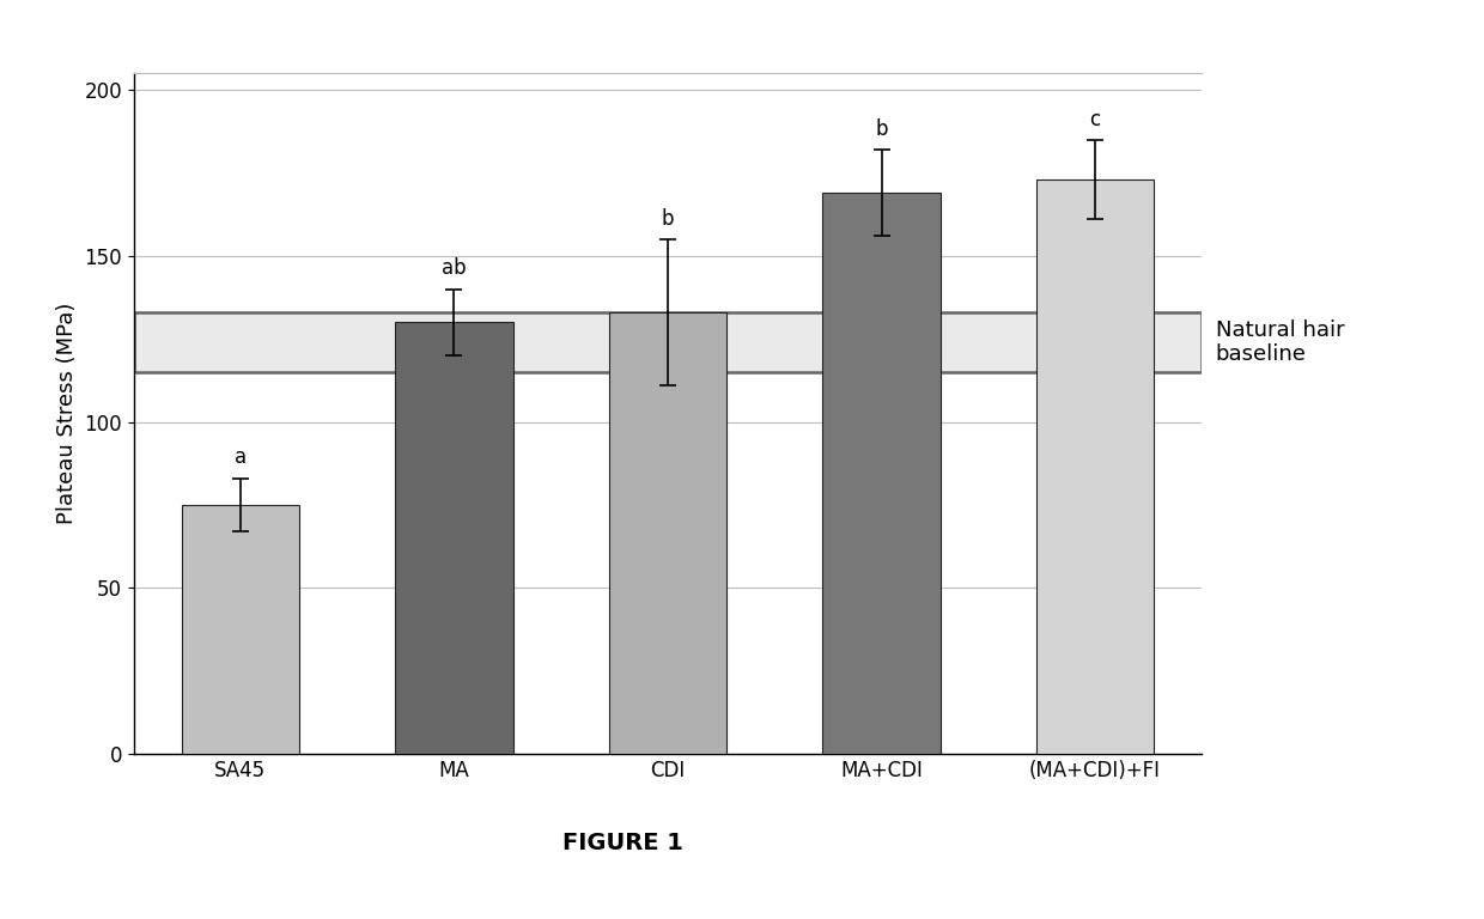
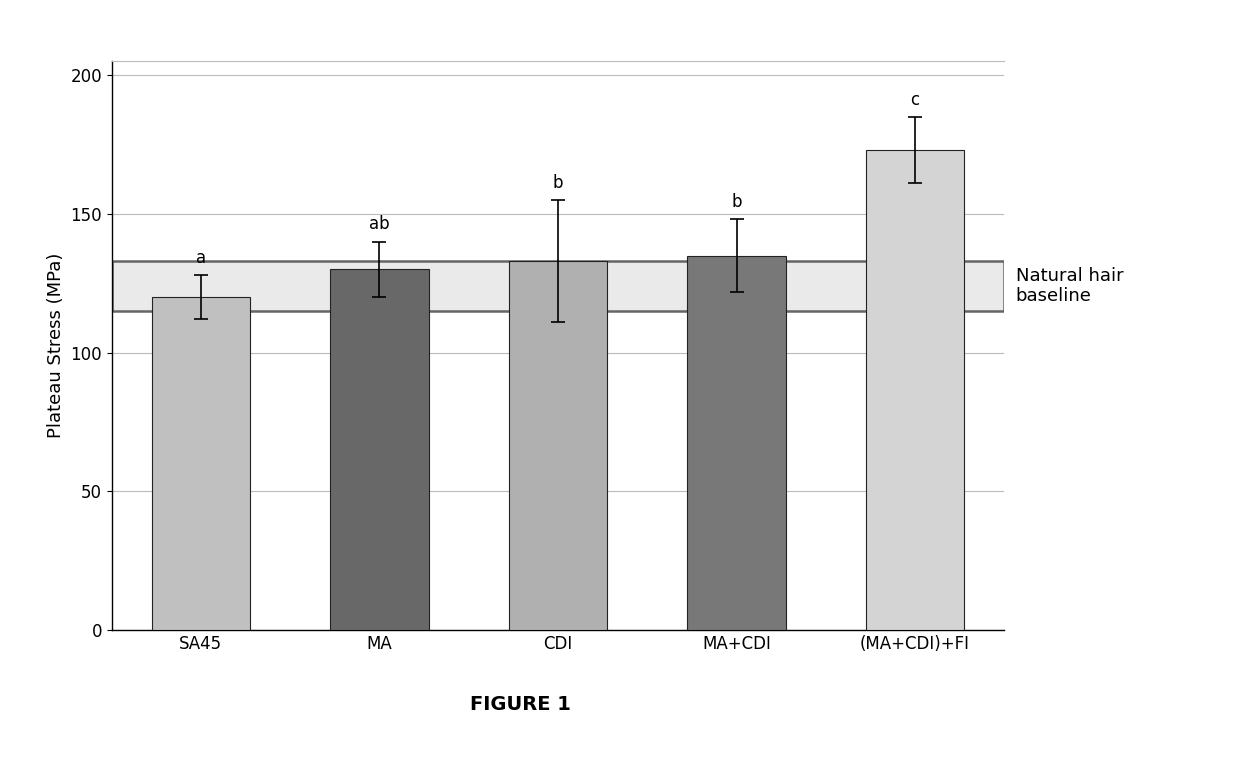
SA45: 75 -> 120
MA+CDI: 169 -> 135
